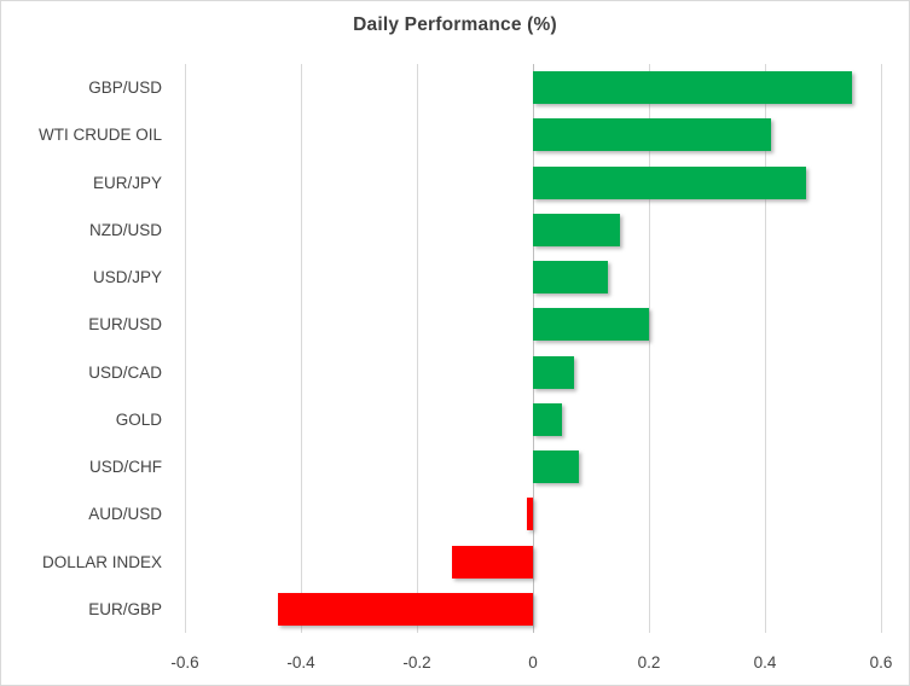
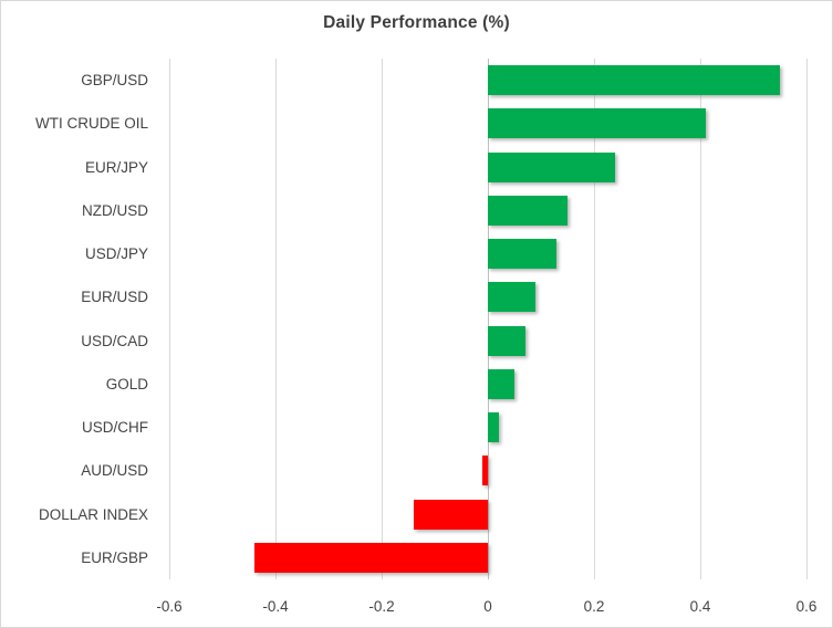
EUR/JPY: 0.47 -> 0.24
EUR/USD: 0.20 -> 0.09
USD/CHF: 0.08 -> 0.02
